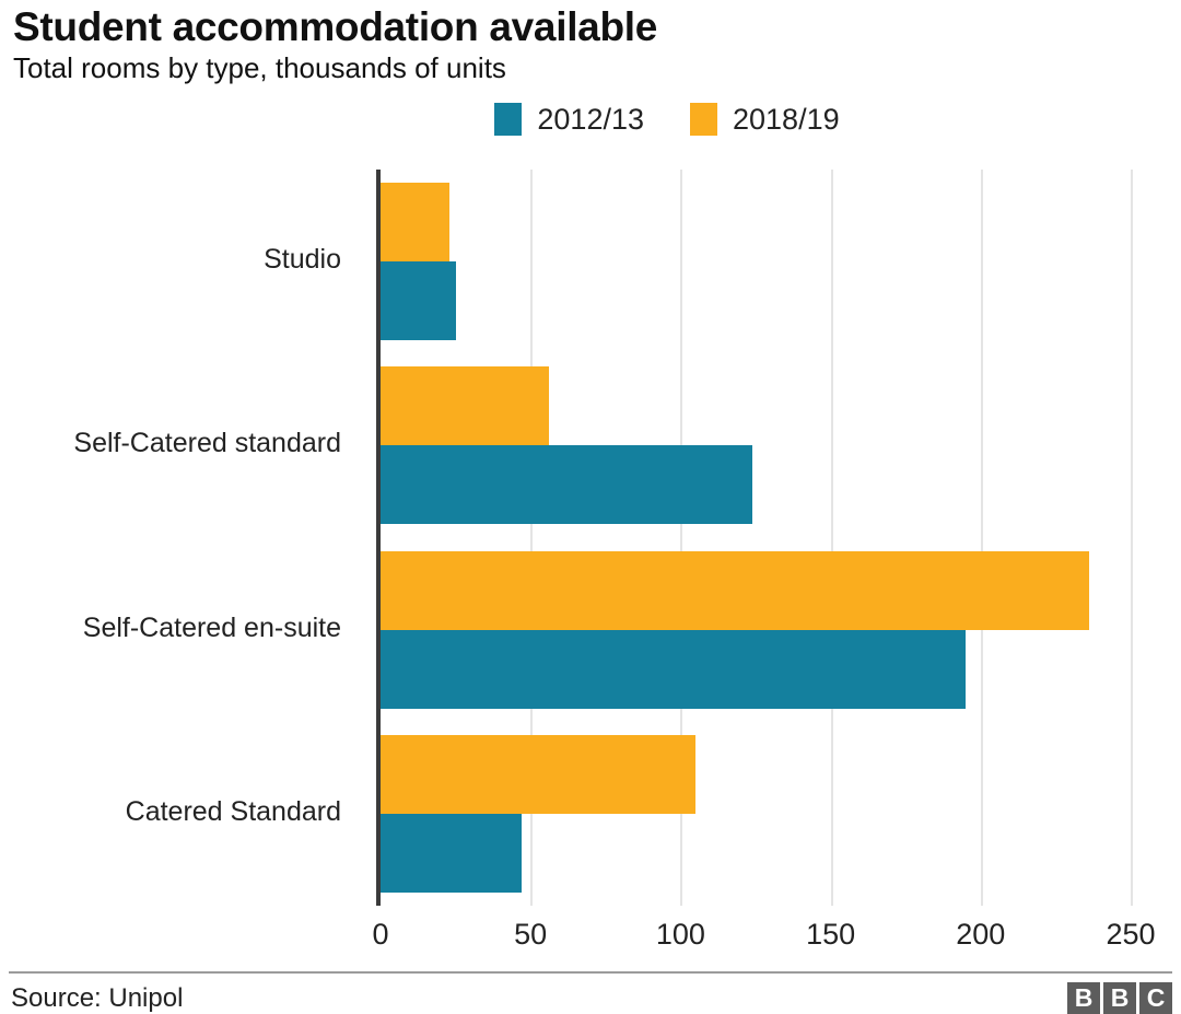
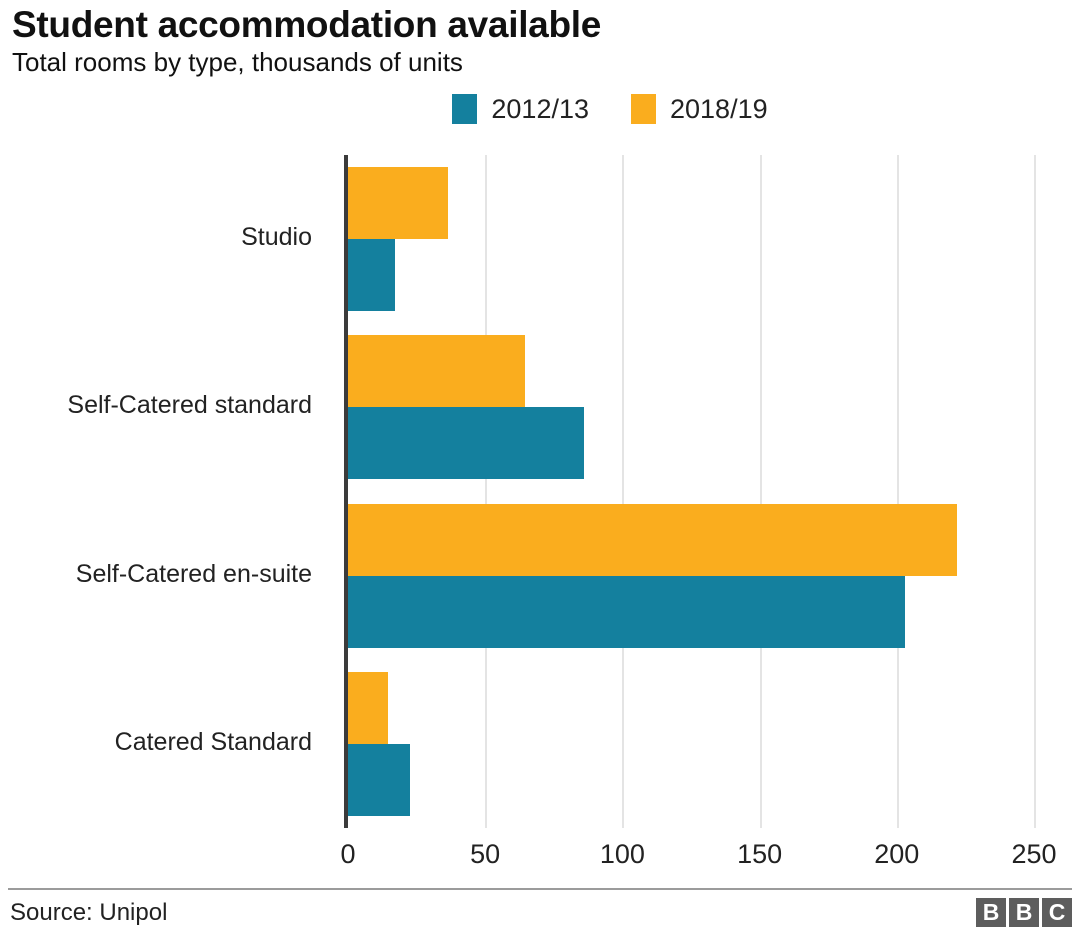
2012/13/Studio: 25 -> 17
2018/19/Studio: 23 -> 36
2012/13/Self-Catered standard: 124 -> 86
2018/19/Self-Catered standard: 56 -> 64
2012/13/Self-Catered en-suite: 195 -> 203
2018/19/Self-Catered en-suite: 236 -> 222
2012/13/Catered Standard: 47 -> 22
2018/19/Catered Standard: 105 -> 14
